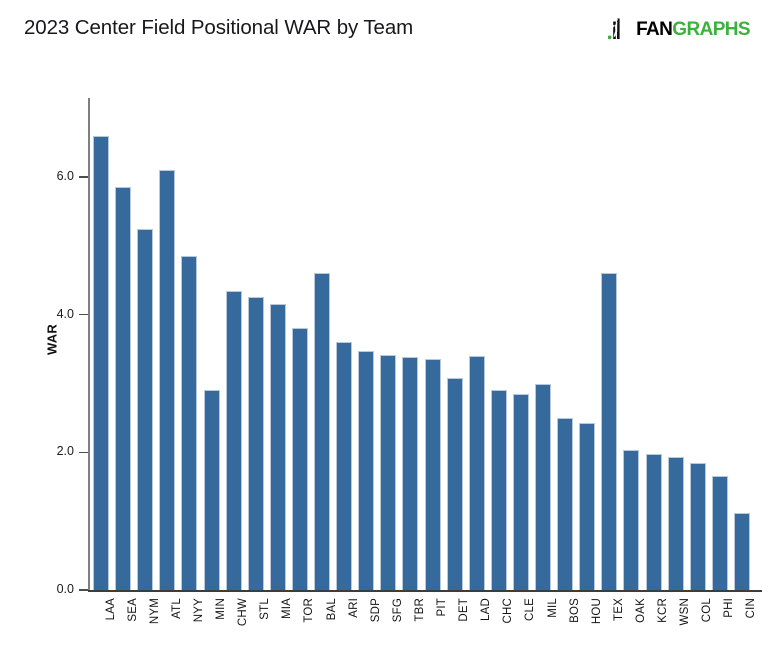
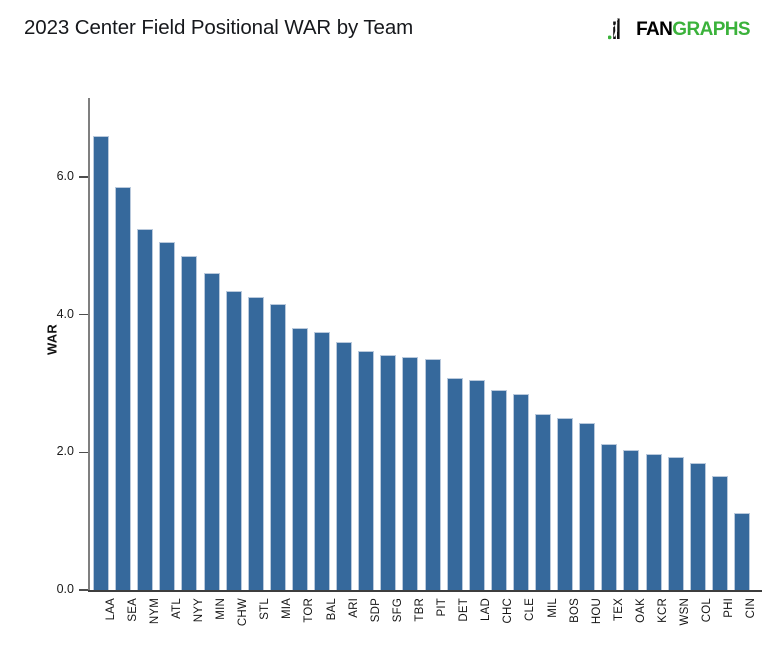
ATL: 6.1 -> 5.0
MIN: 2.9 -> 4.6
BAL: 4.6 -> 3.8
LAD: 3.4 -> 3.0
MIL: 3.0 -> 2.5
TEX: 4.6 -> 2.1
